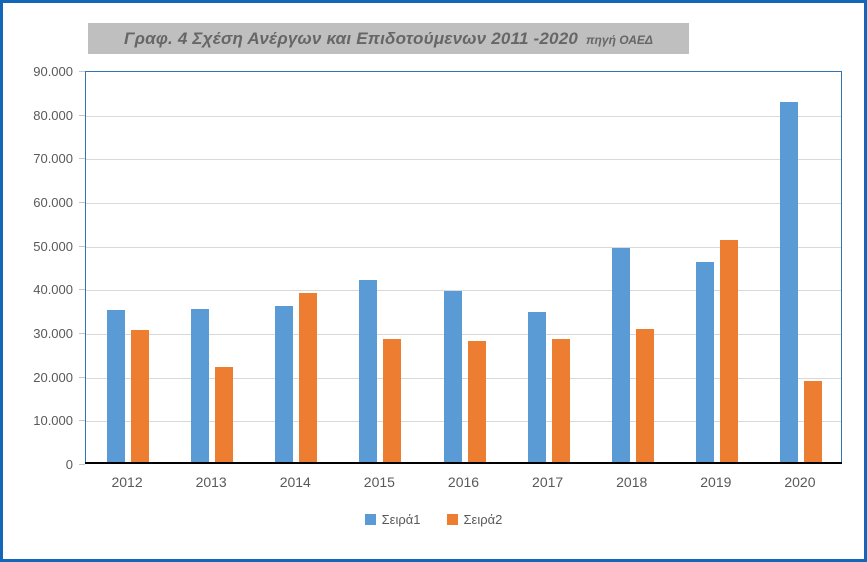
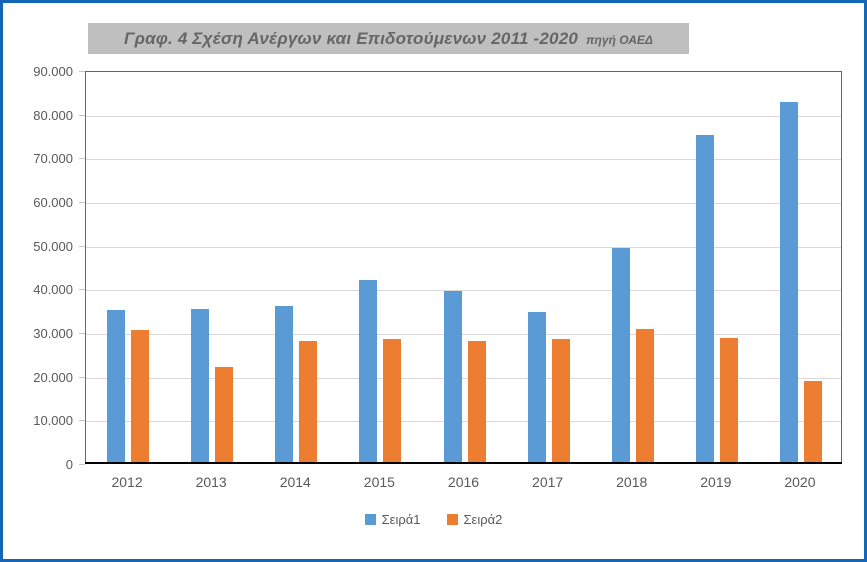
Σειρά2/2014: 39000 -> 28000
Σειρά1/2019: 46000 -> 75000
Σειρά2/2019: 51000 -> 29000
